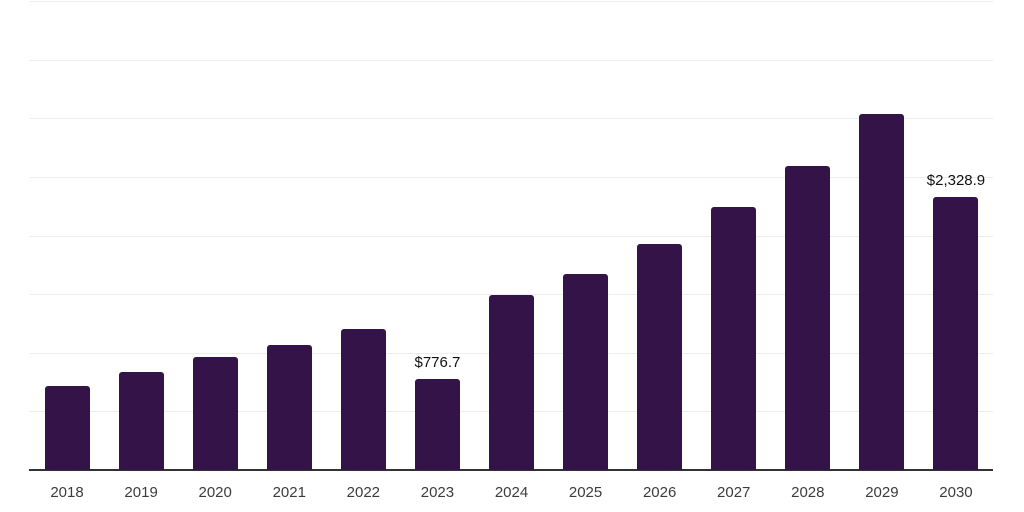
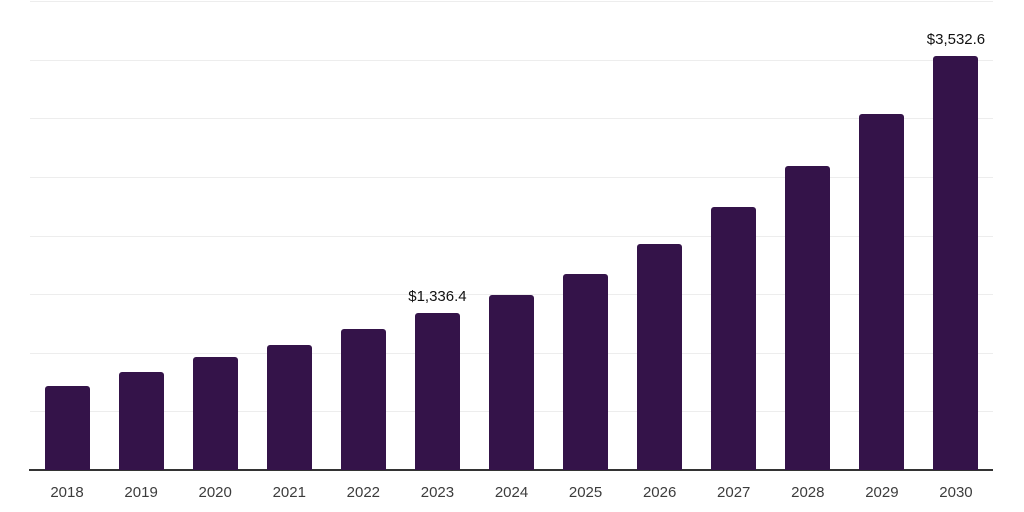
2023: $776.7 -> $1,336.4
2030: $2,328.9 -> $3,532.6
